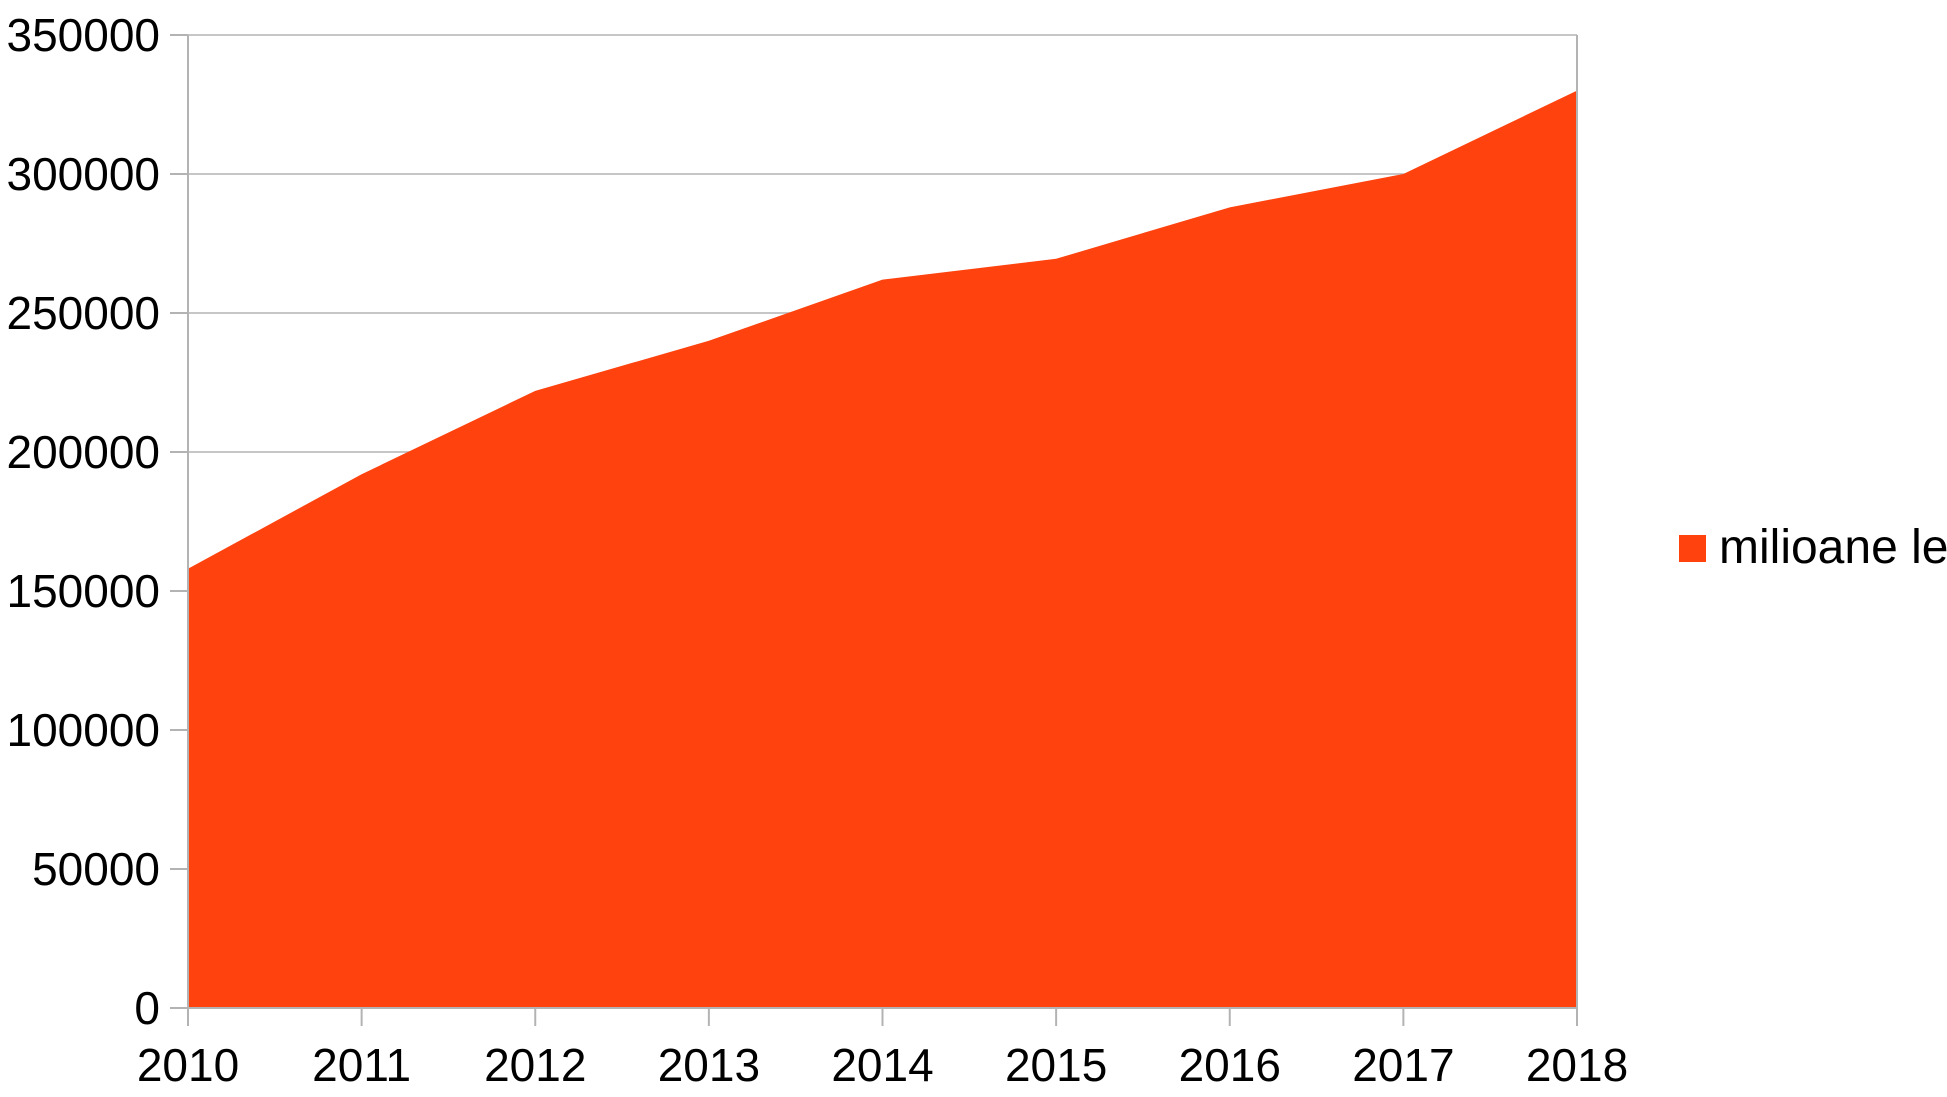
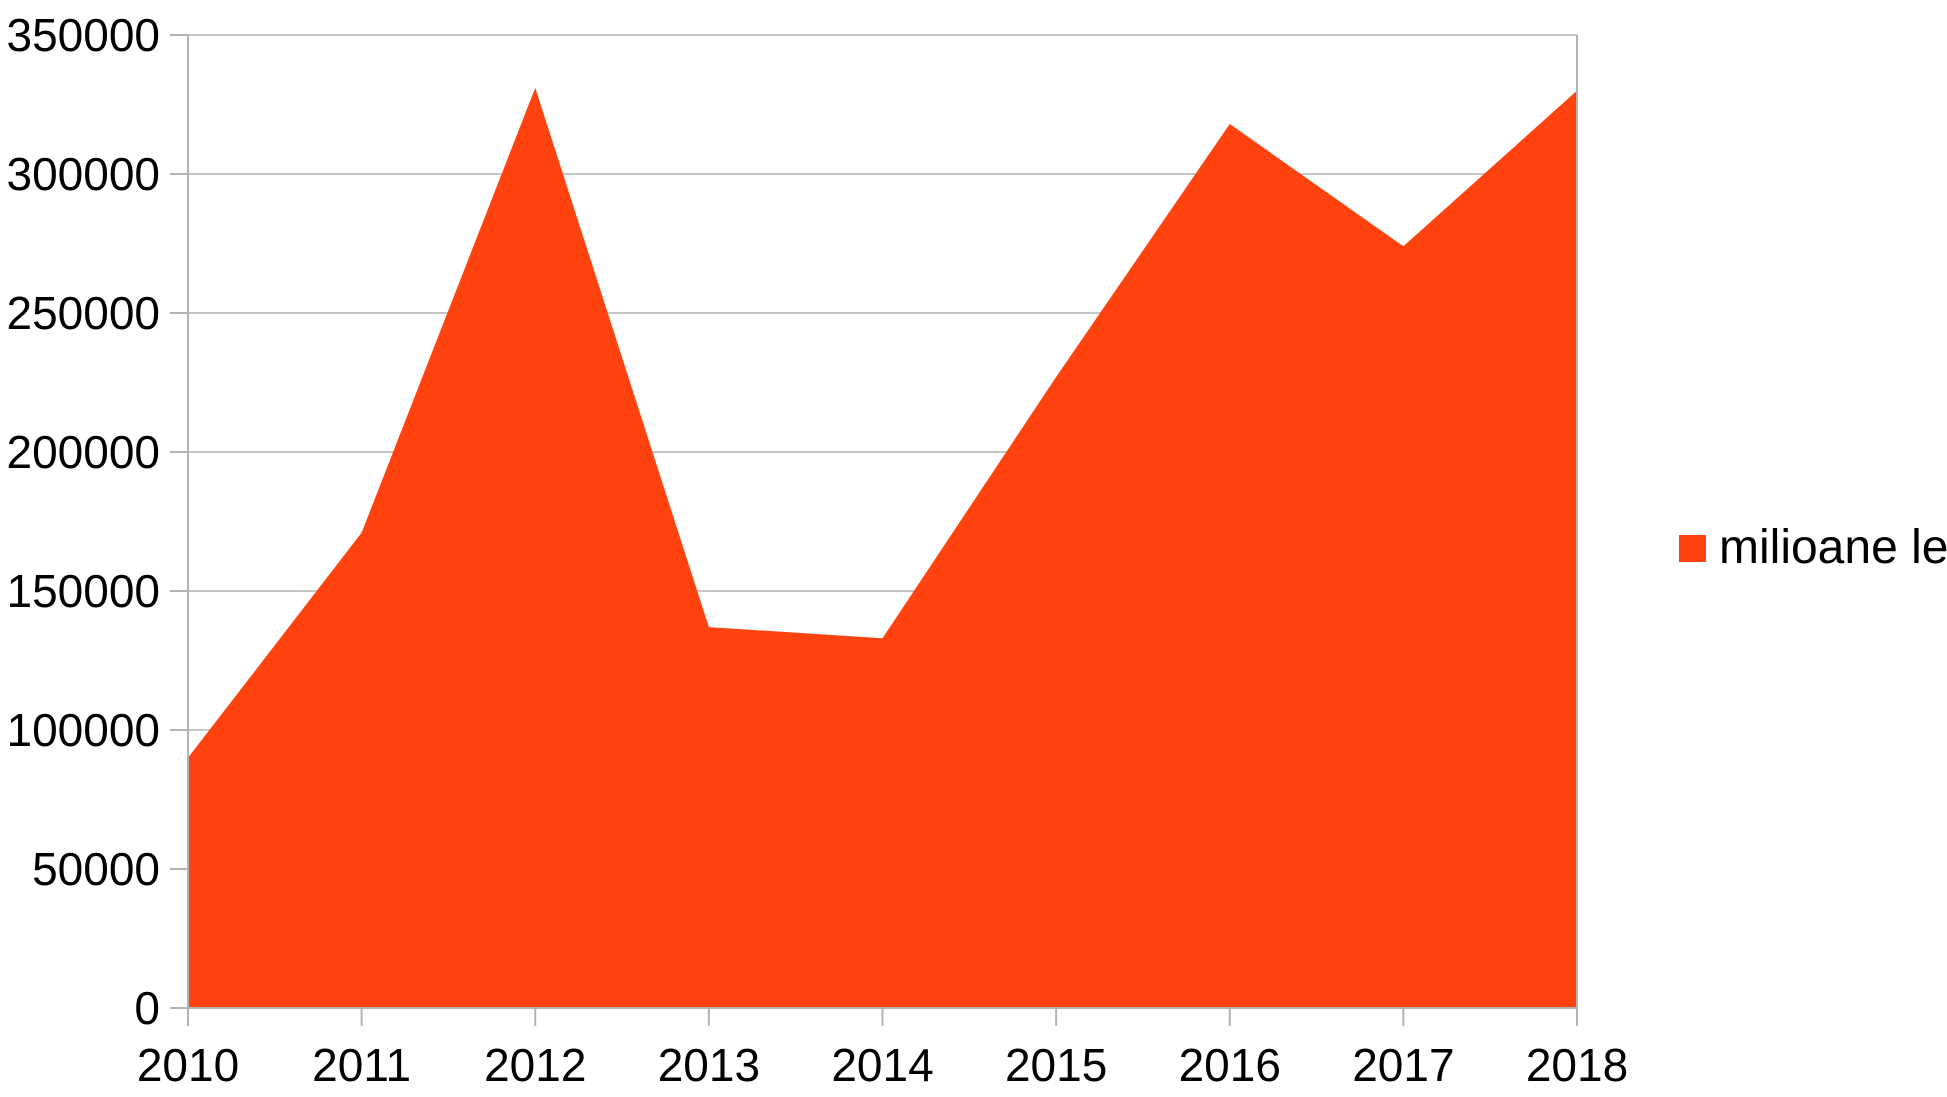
2010: 158000 -> 90000
2011: 192000 -> 171000
2012: 222000 -> 331000
2013: 240000 -> 137000
2014: 262000 -> 133000
2015: 270000 -> 227000
2016: 288000 -> 318000
2017: 300000 -> 274000
